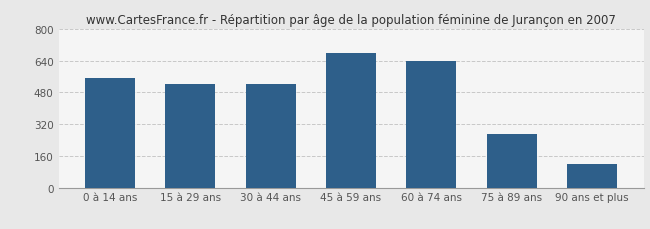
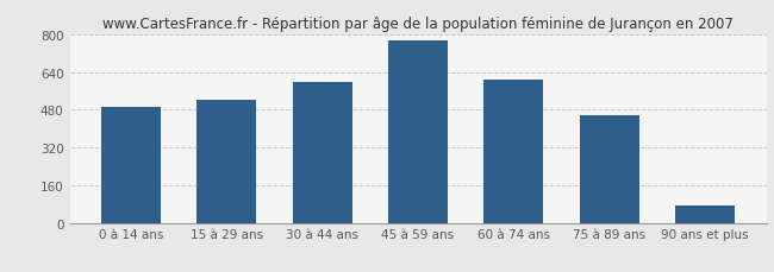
0 à 14 ans: 550 -> 490
30 à 44 ans: 520 -> 600
45 à 59 ans: 680 -> 780
60 à 74 ans: 640 -> 610
75 à 89 ans: 270 -> 460
90 ans et plus: 120 -> 70
